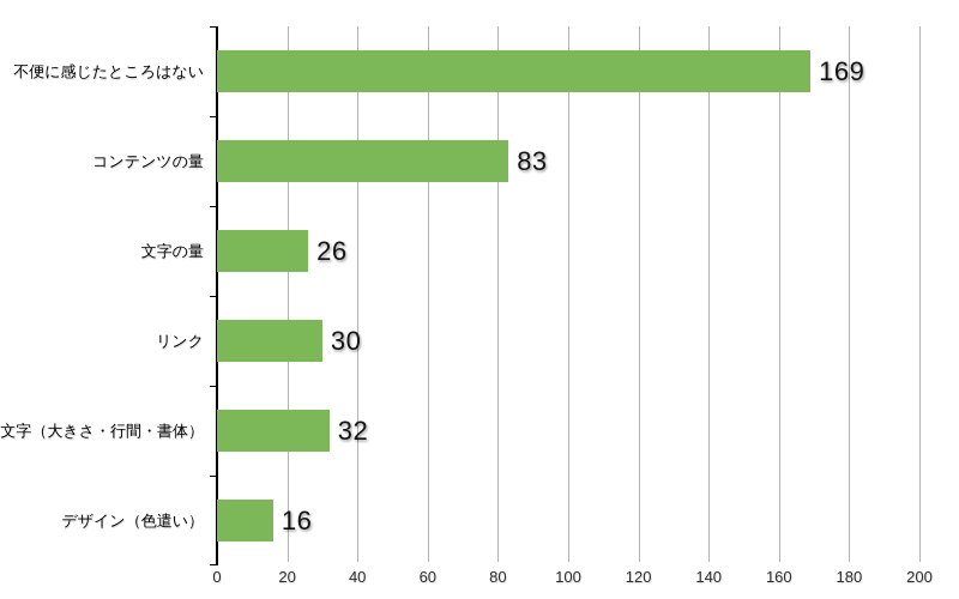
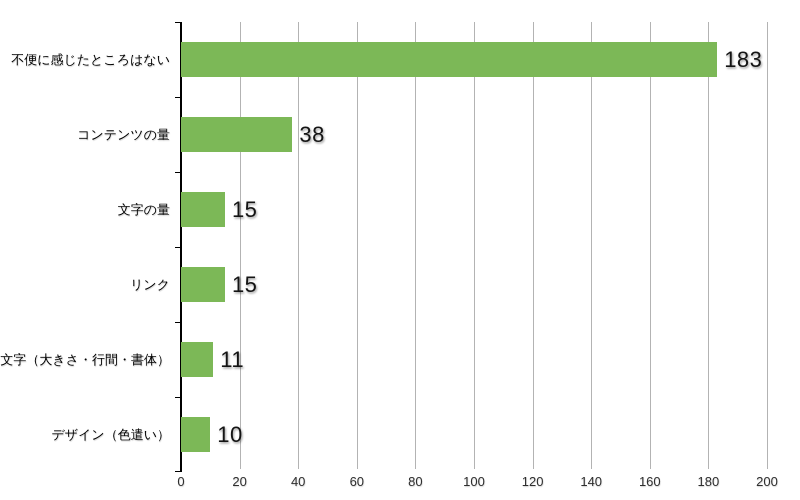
不便に感じたところはない: 169 -> 183
コンテンツの量: 83 -> 38
文字の量: 26 -> 15
リンク: 30 -> 15
文字（大きさ・行間・書体）: 32 -> 11
デザイン（色遣い）: 16 -> 10
